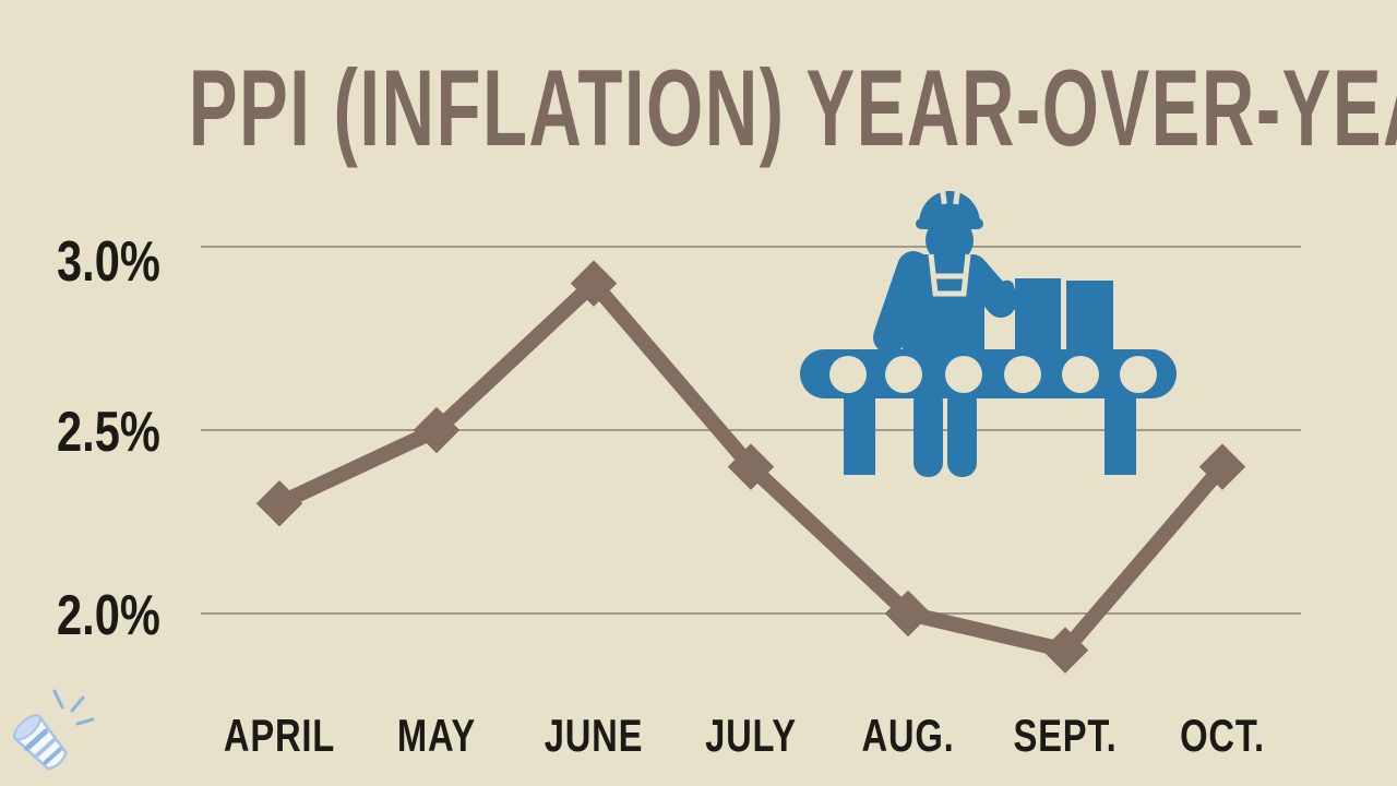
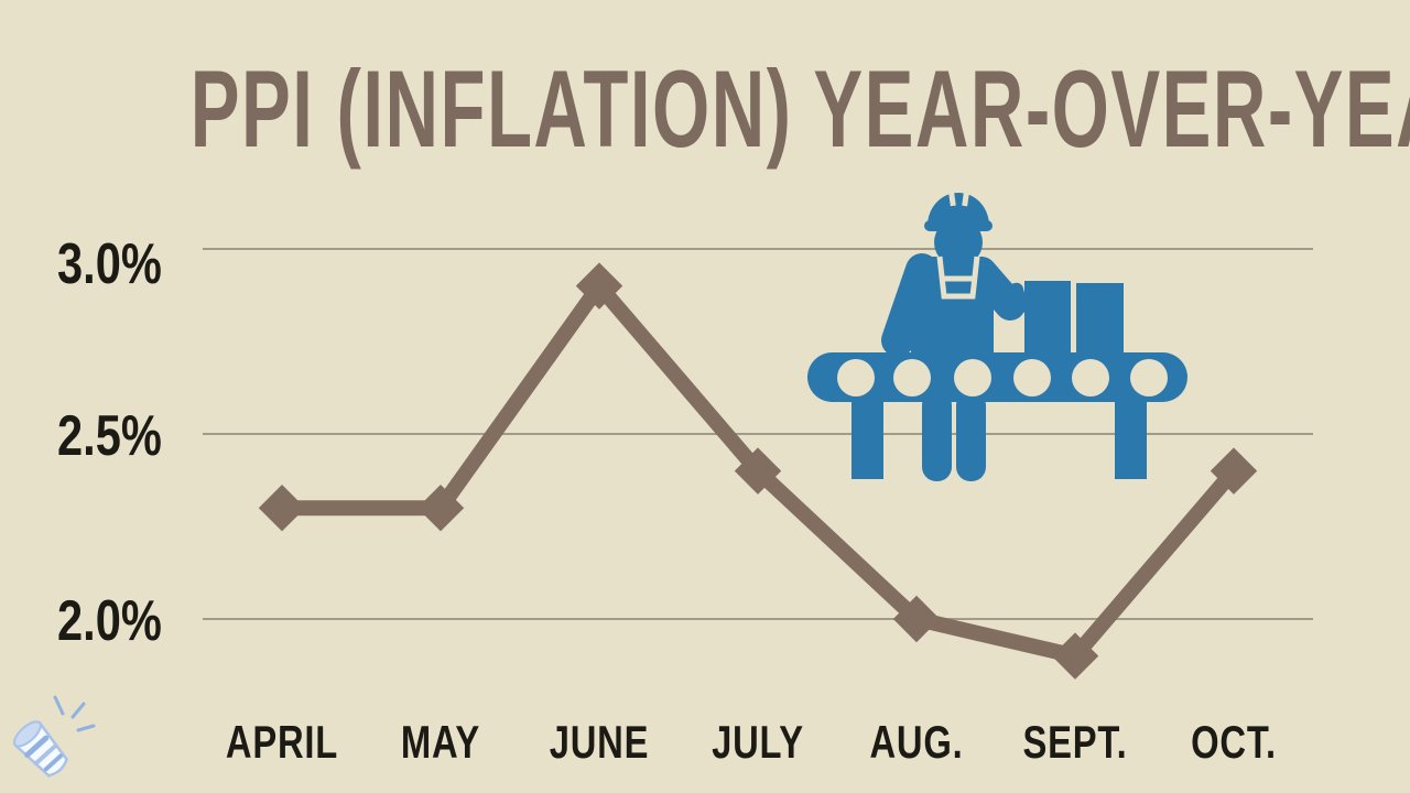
MAY: 2.5% -> 2.3%
